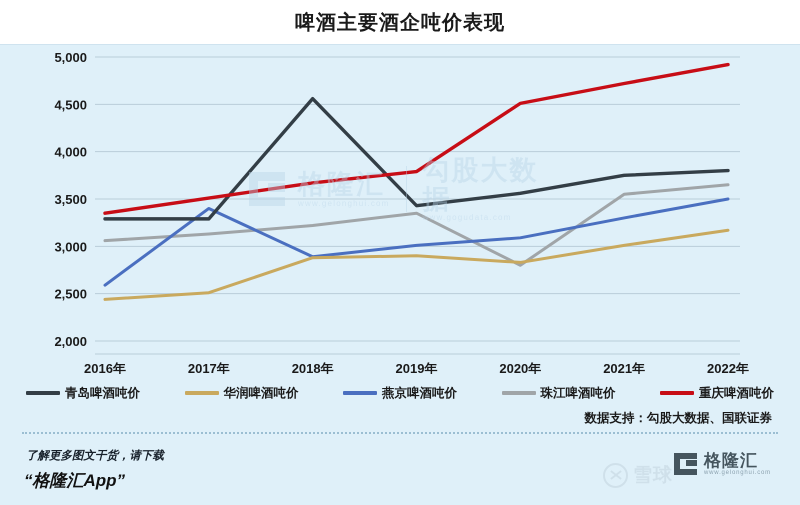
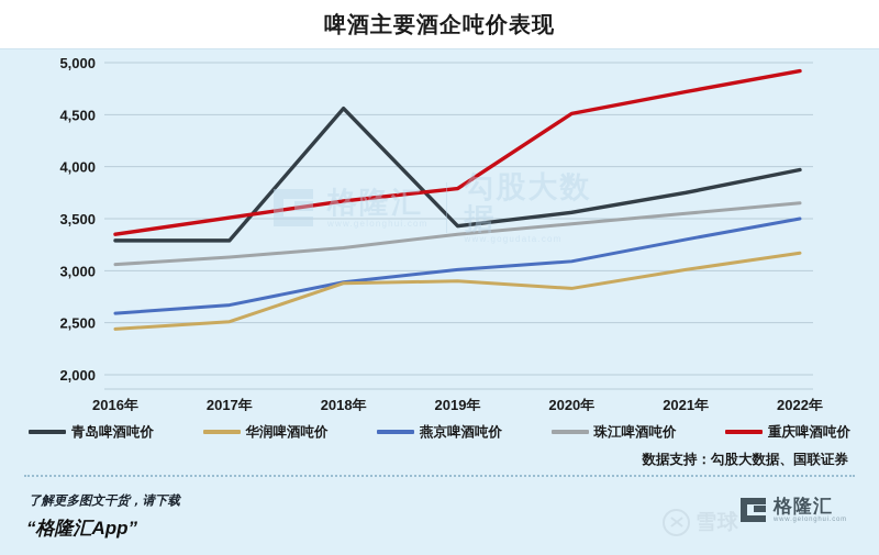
燕京啤酒吨价/2017年: 3400 -> 2700
珠江啤酒吨价/2020年: 2800 -> 3400
青岛啤酒吨价/2022年: 3800 -> 4000
